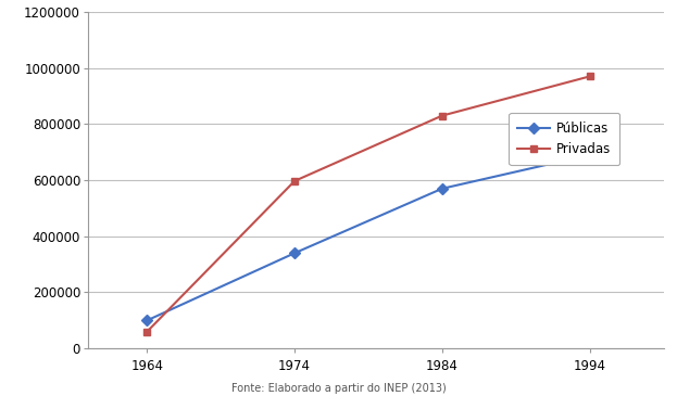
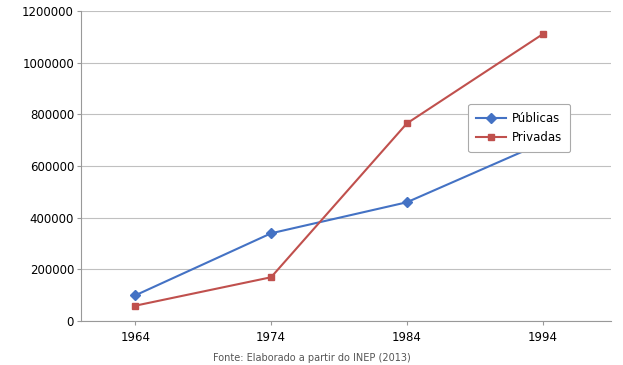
Privadas/1974: 597000 -> 170000
Públicas/1984: 570000 -> 460000
Privadas/1984: 830000 -> 765000
Privadas/1994: 970000 -> 1110000
